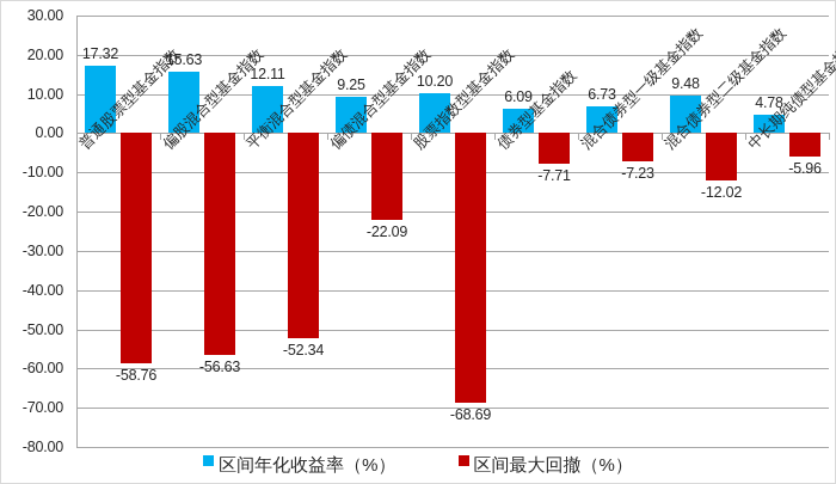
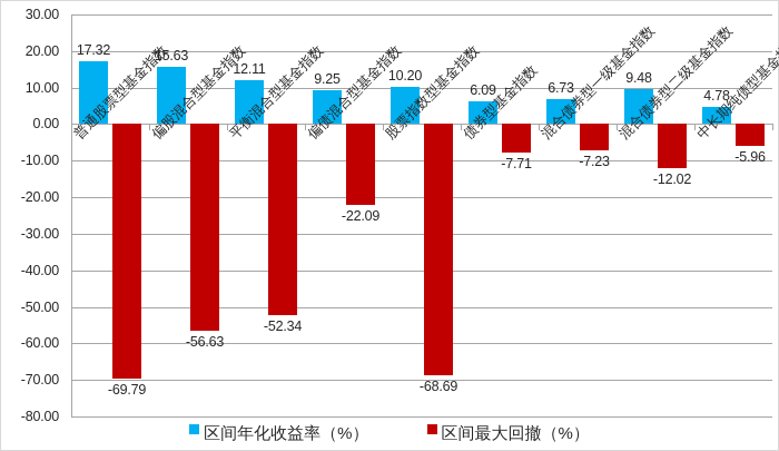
区间最大回撤（%）/普通股票型基金指数: -58.76 -> -69.79
